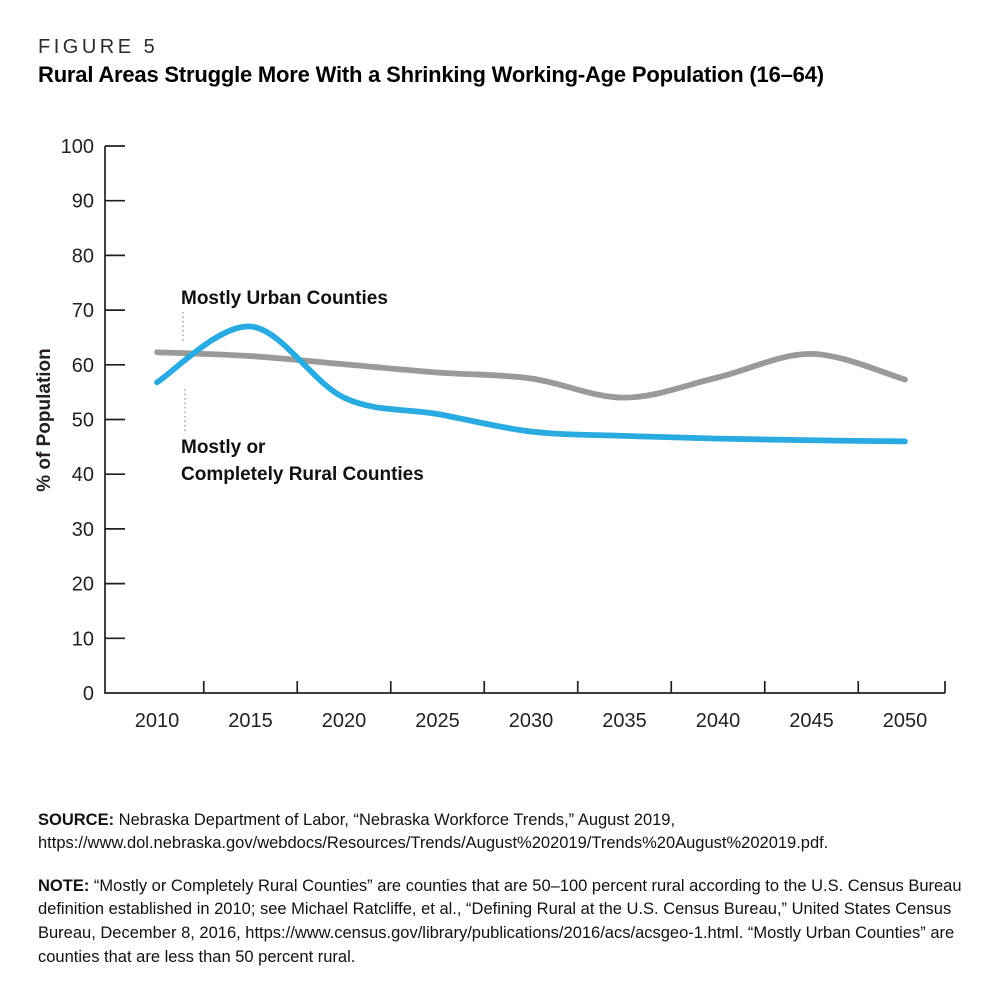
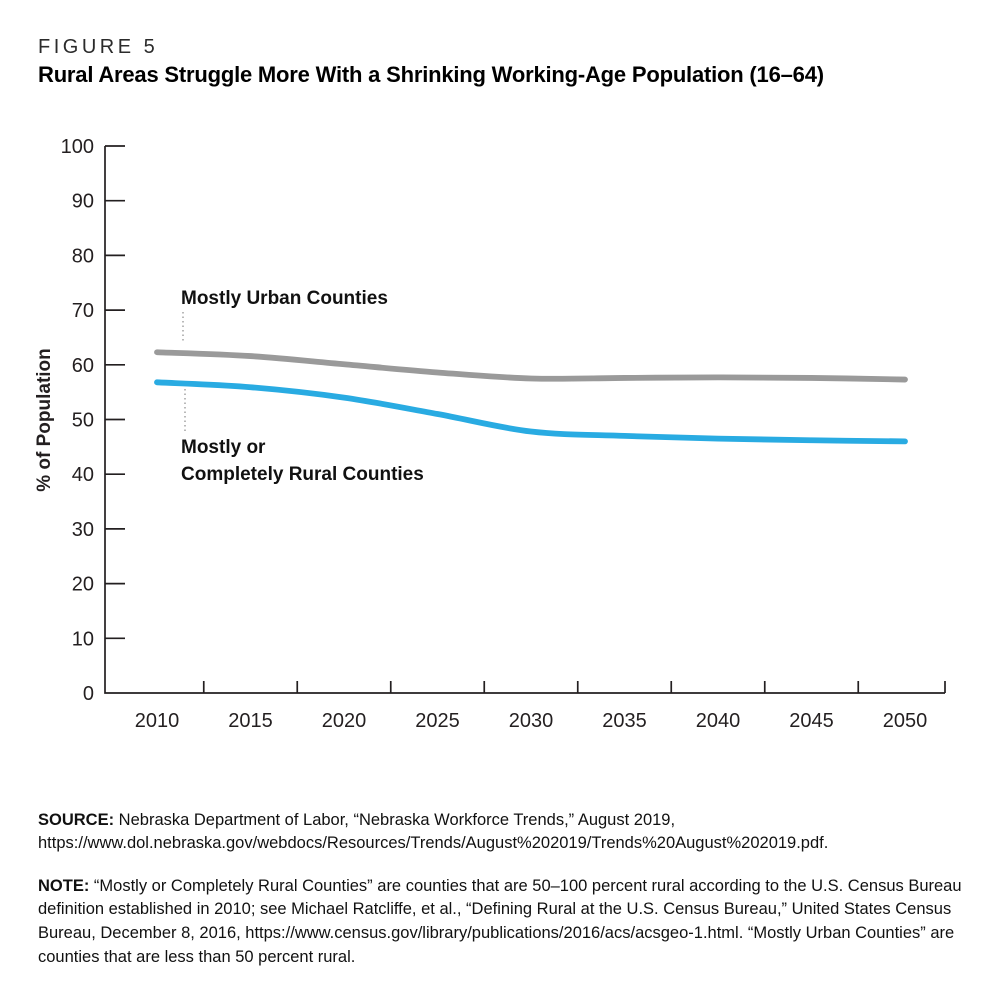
Mostly or Completely Rural Counties/2015: 67 -> 56
Mostly Urban Counties/2035: 54 -> 58
Mostly Urban Counties/2045: 62 -> 58
